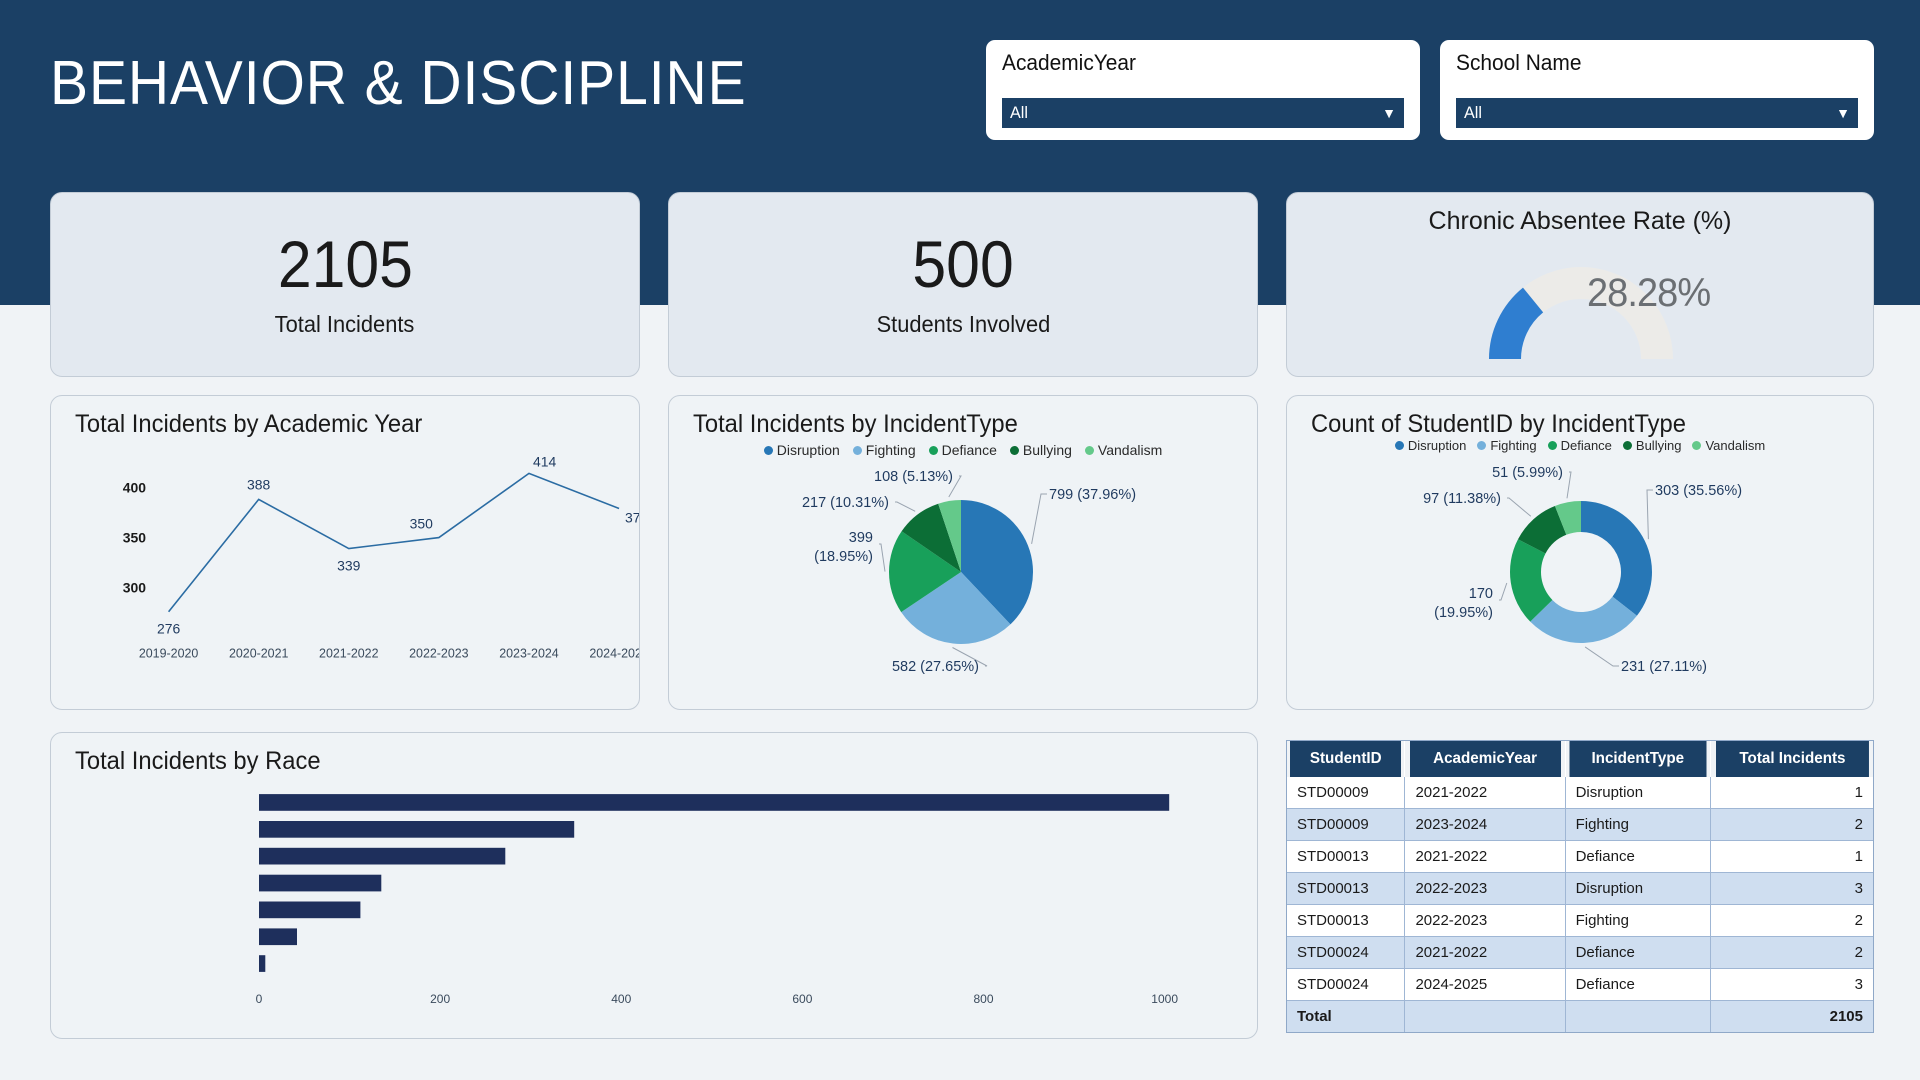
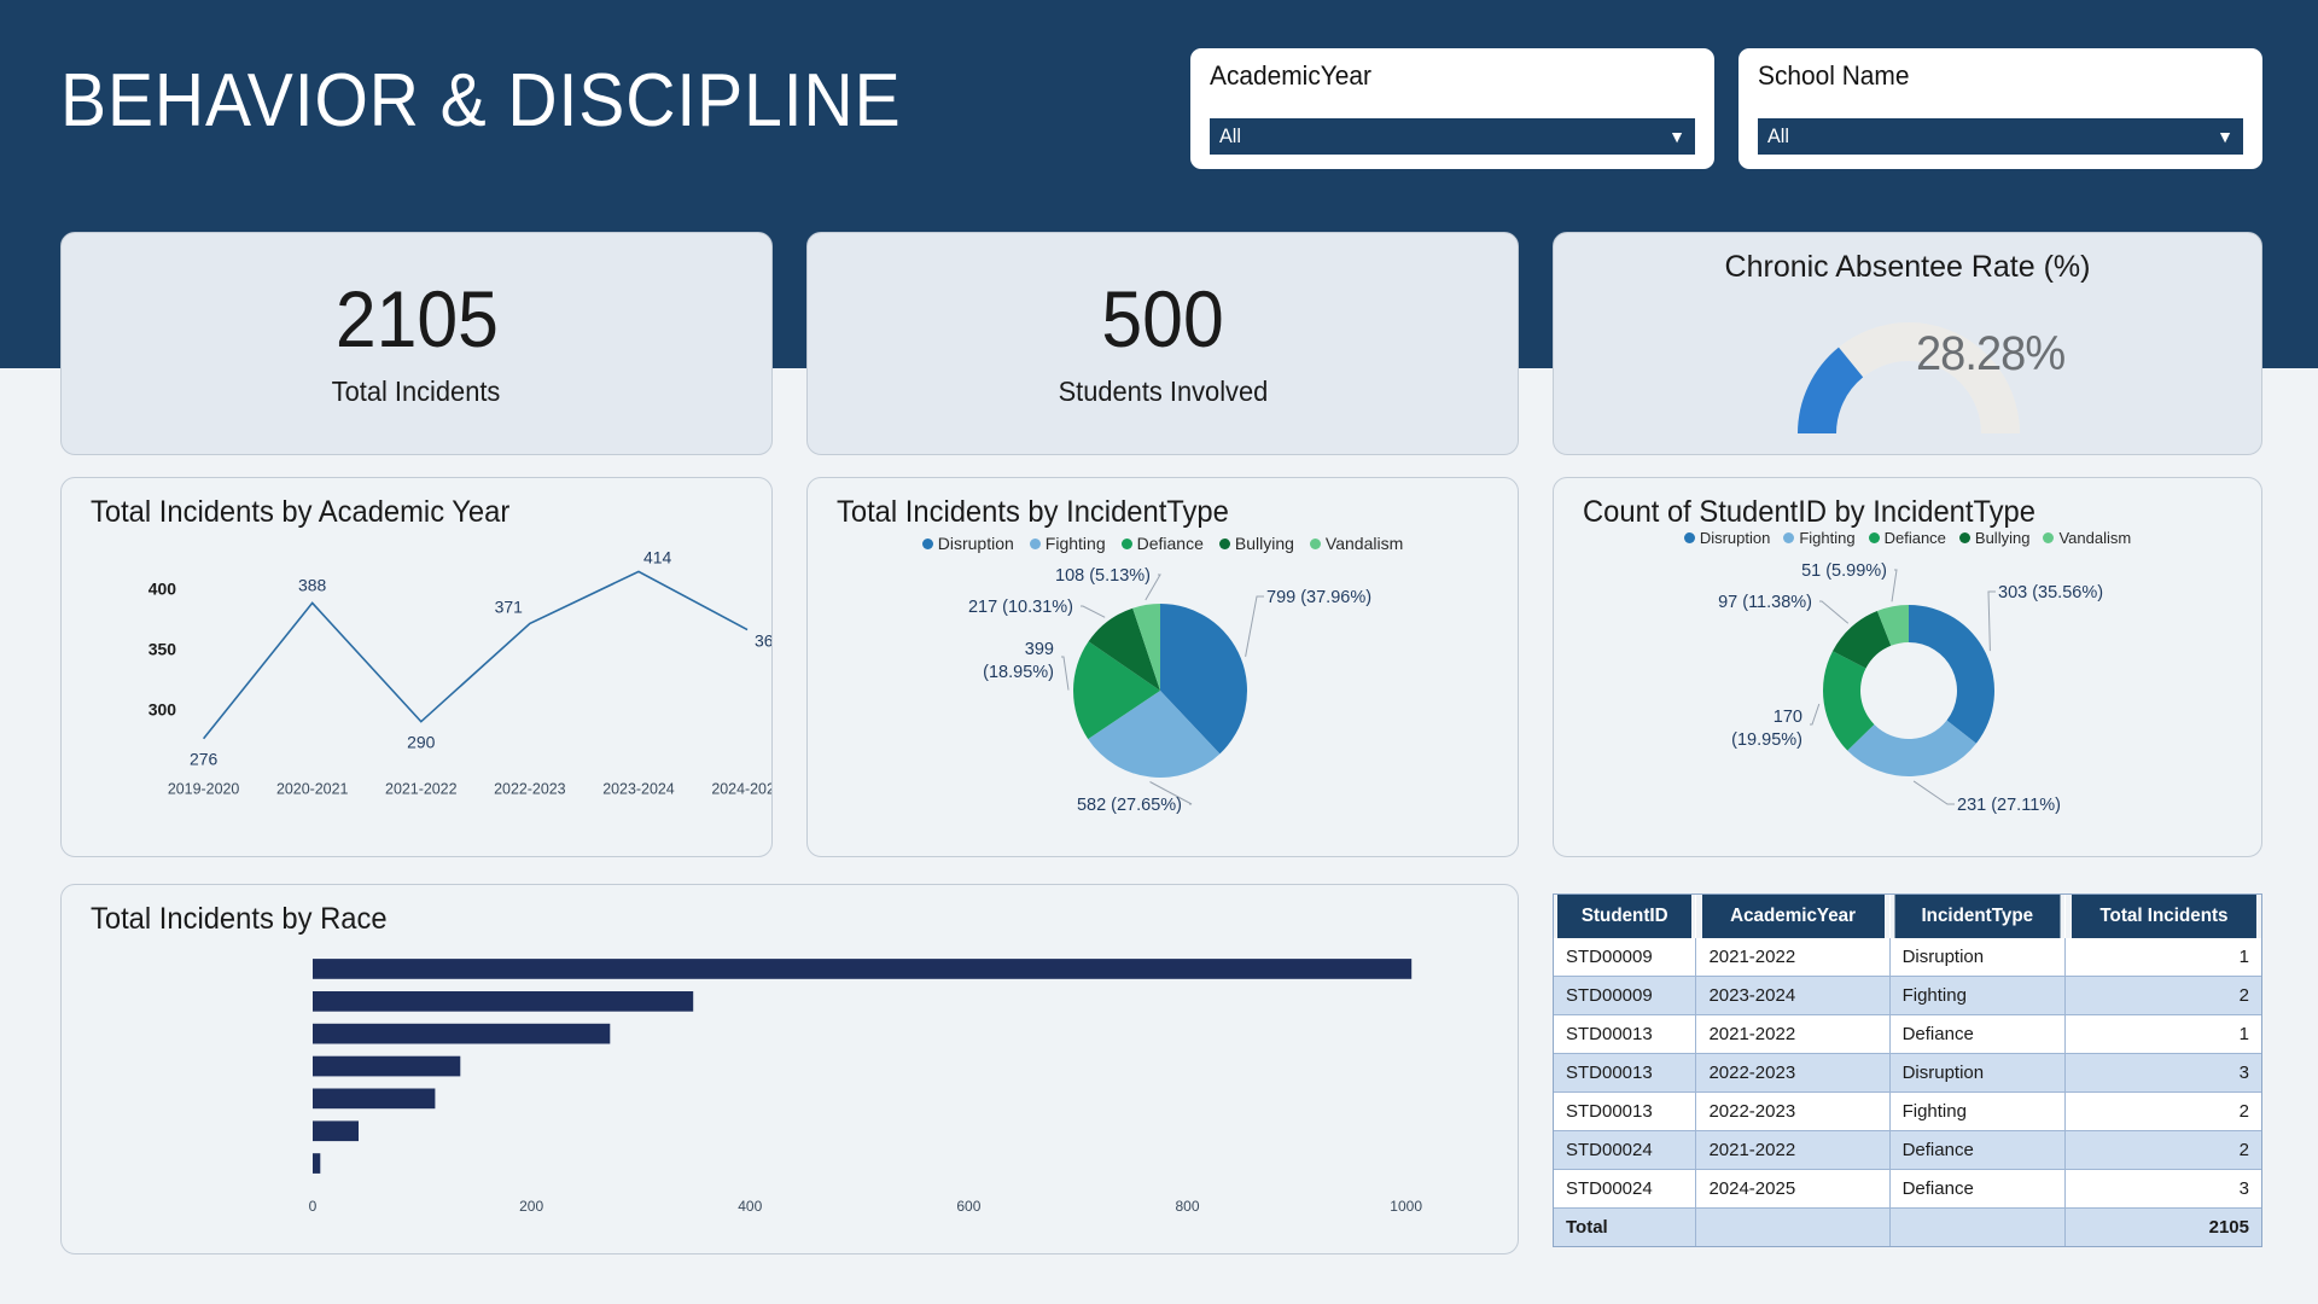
Total Incidents by Academic Year/2021-2022: 339 -> 290
Total Incidents by Academic Year/2022-2023: 350 -> 371
Total Incidents by Academic Year/2024-2025: 379 -> 366
